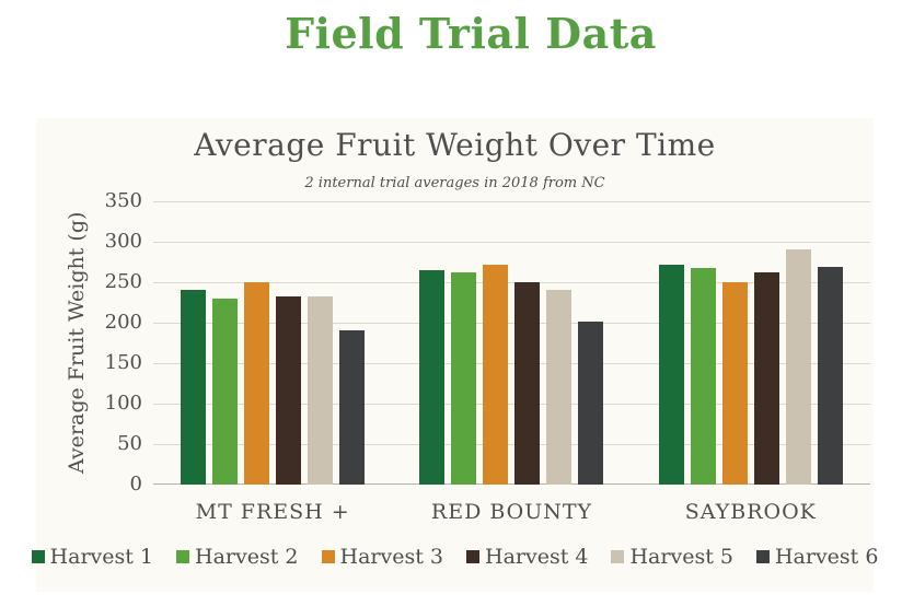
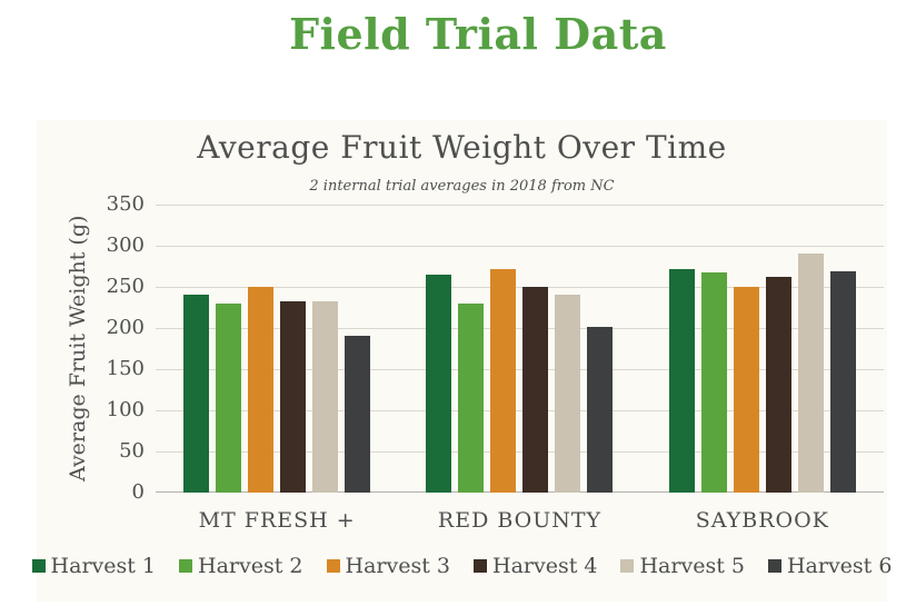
Harvest 2/RED BOUNTY: 260 -> 230
